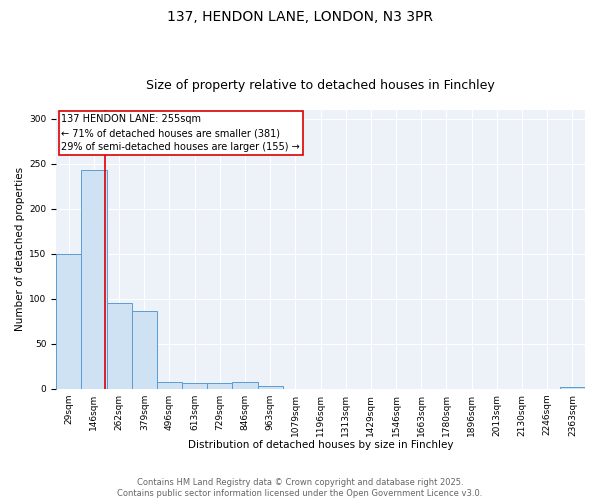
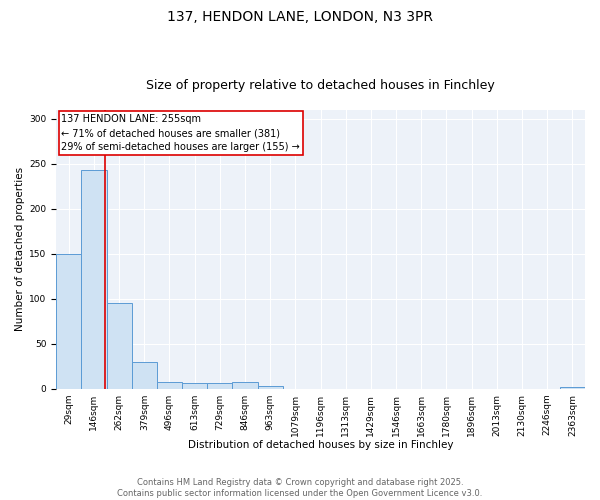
379sqm: 86 -> 30
